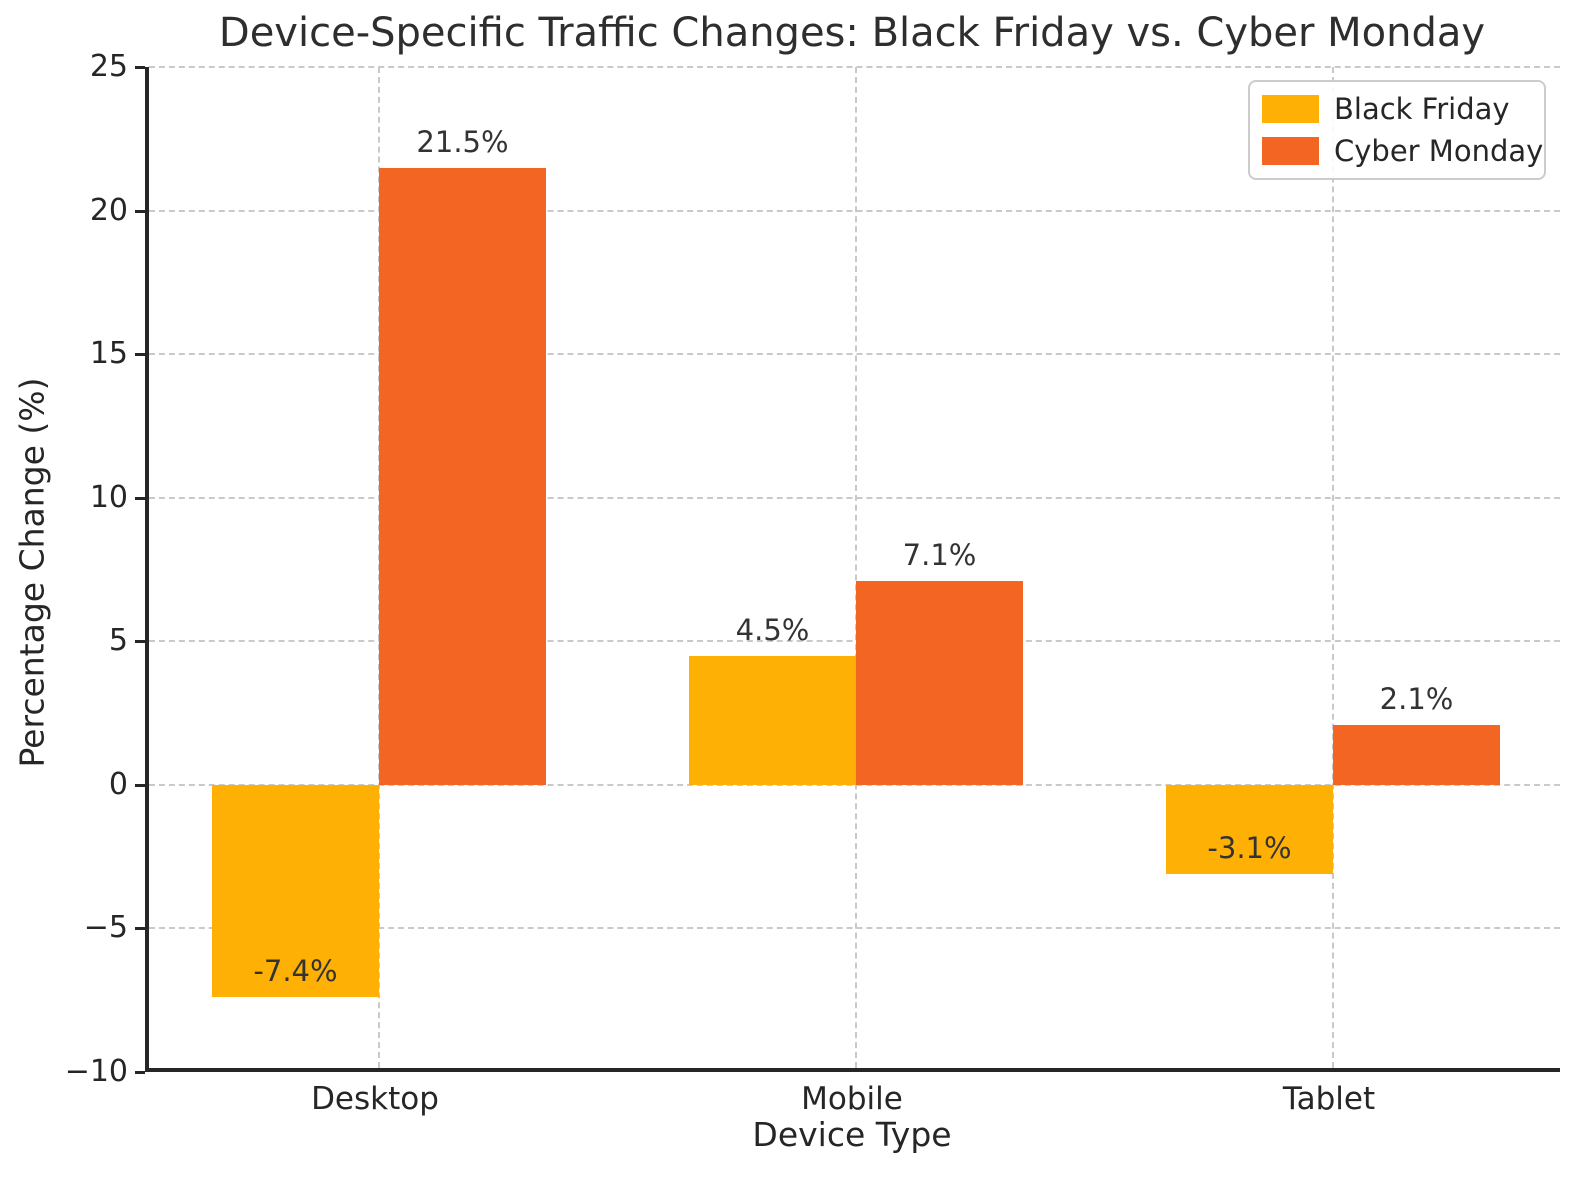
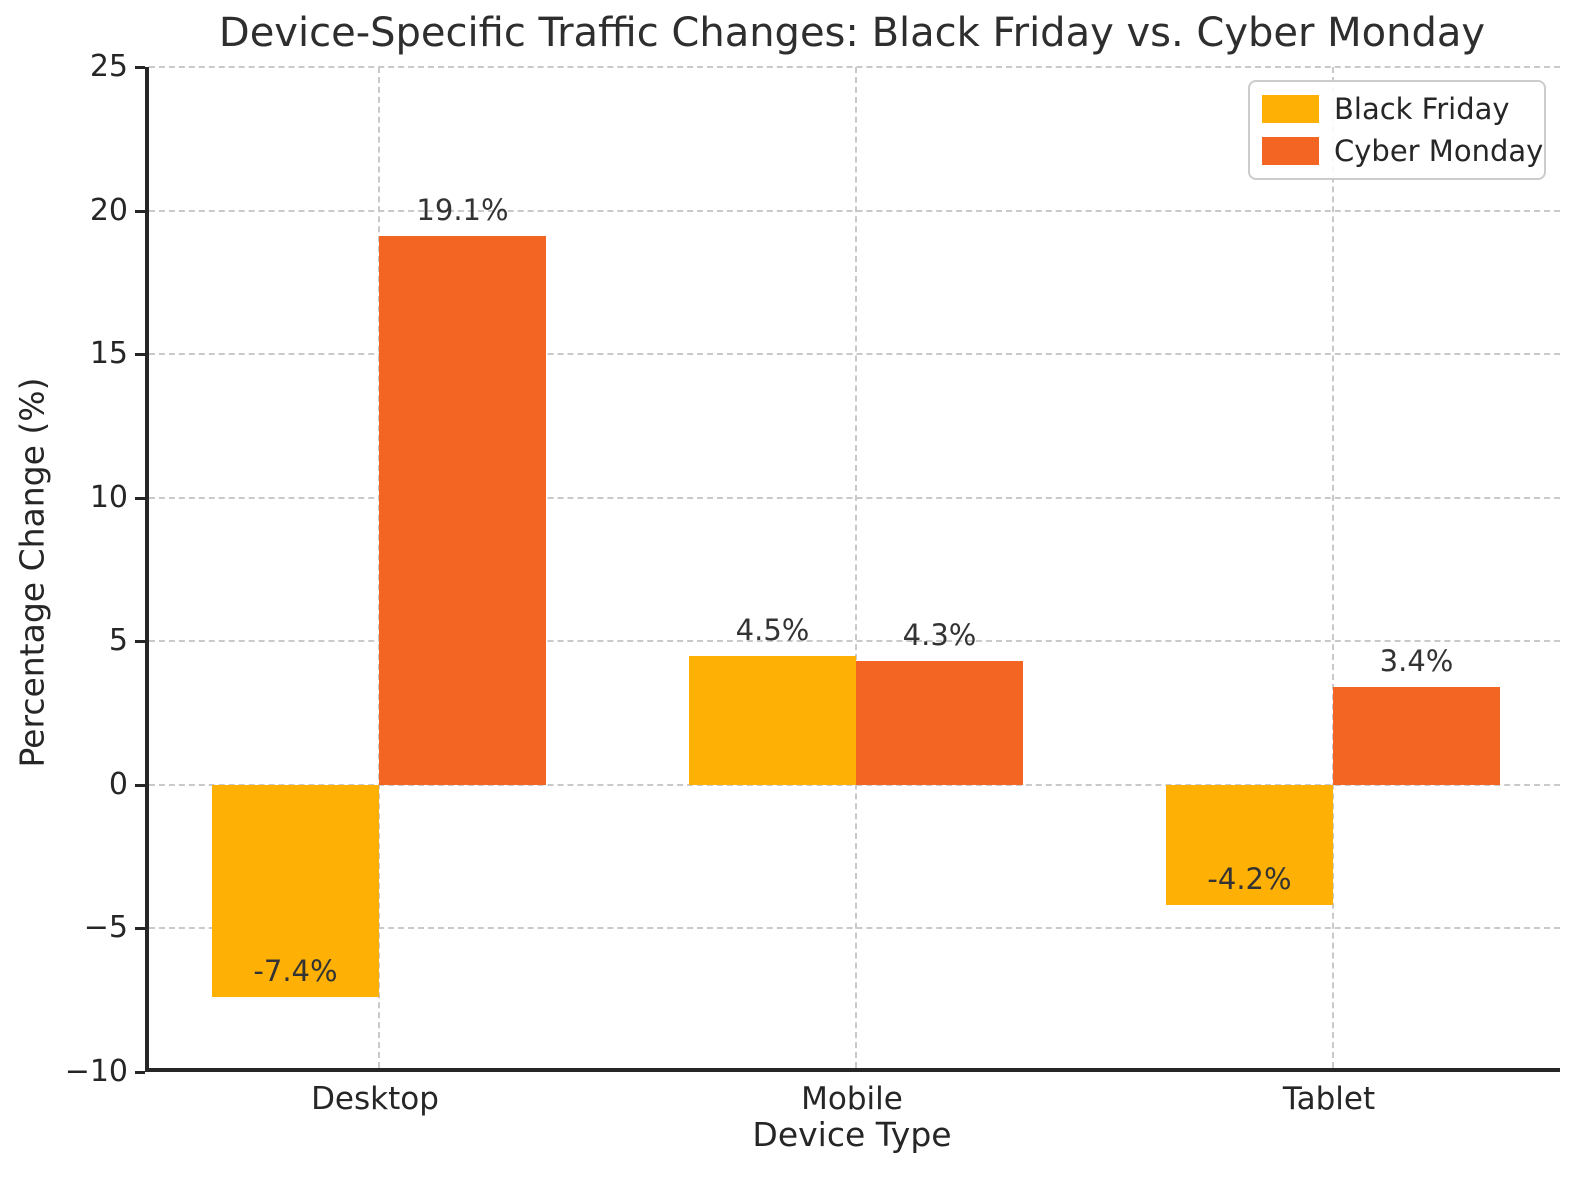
Cyber Monday/Desktop: 21.5% -> 19.1%
Cyber Monday/Mobile: 7.1% -> 4.3%
Black Friday/Tablet: -3.1% -> -4.2%
Cyber Monday/Tablet: 2.1% -> 3.4%
